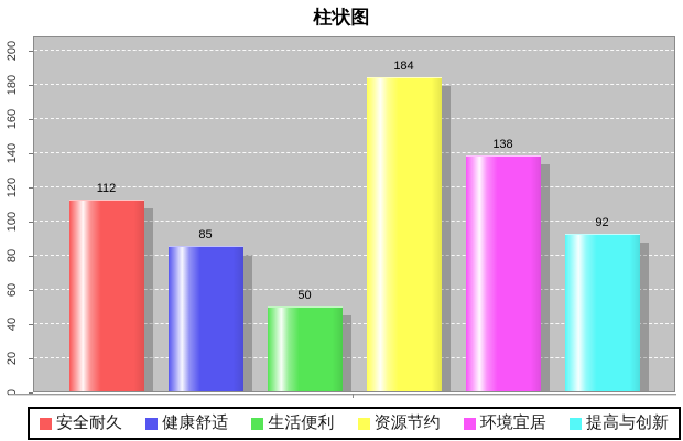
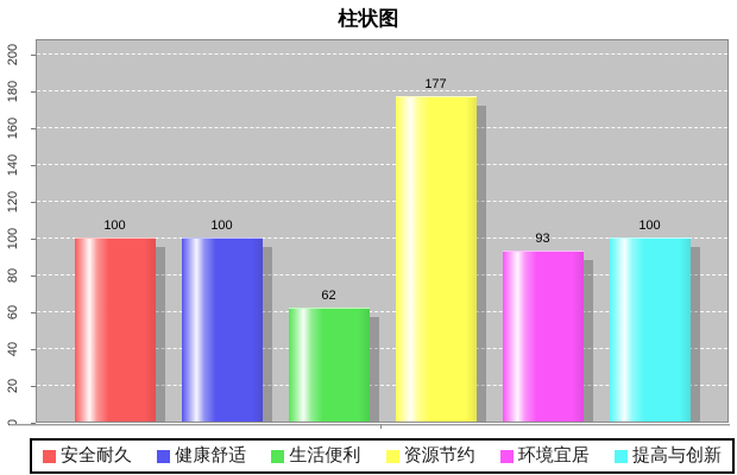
安全耐久: 112 -> 100
健康舒适: 85 -> 100
生活便利: 50 -> 62
资源节约: 184 -> 177
环境宜居: 138 -> 93
提高与创新: 92 -> 100
